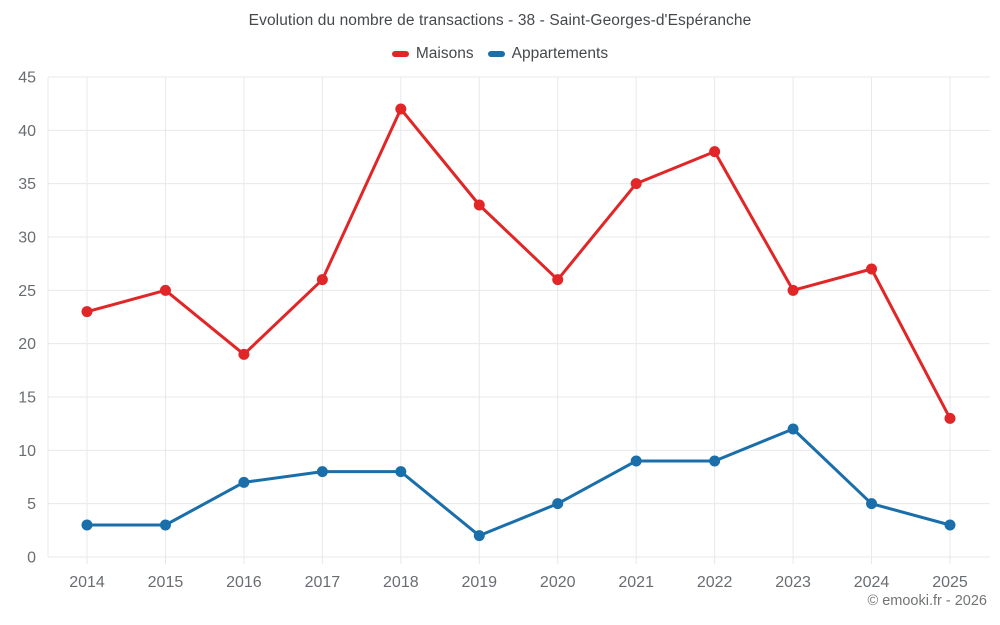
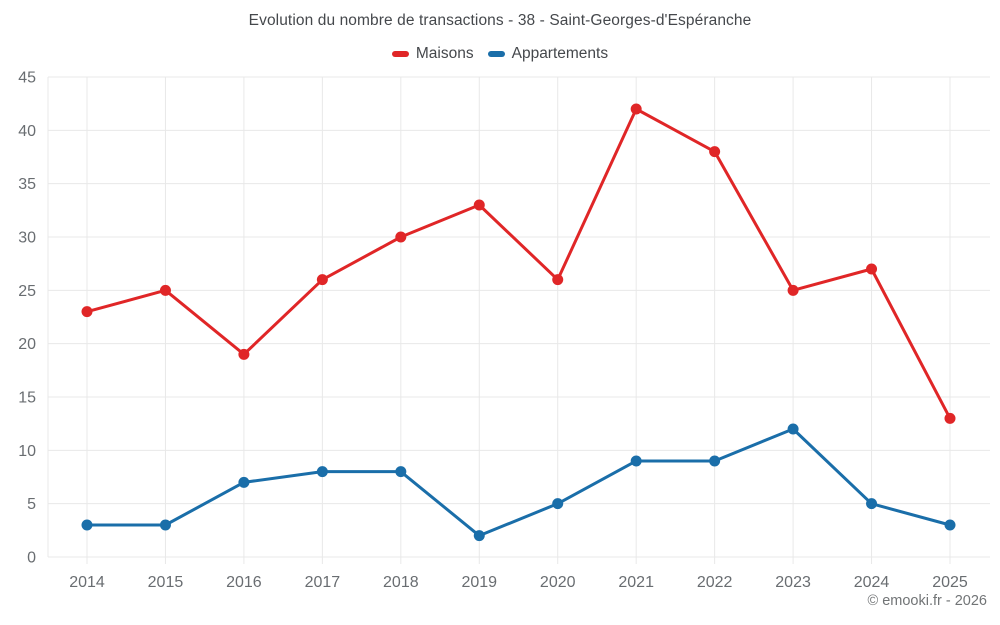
Maisons/2018: 42 -> 30
Maisons/2021: 35 -> 42
